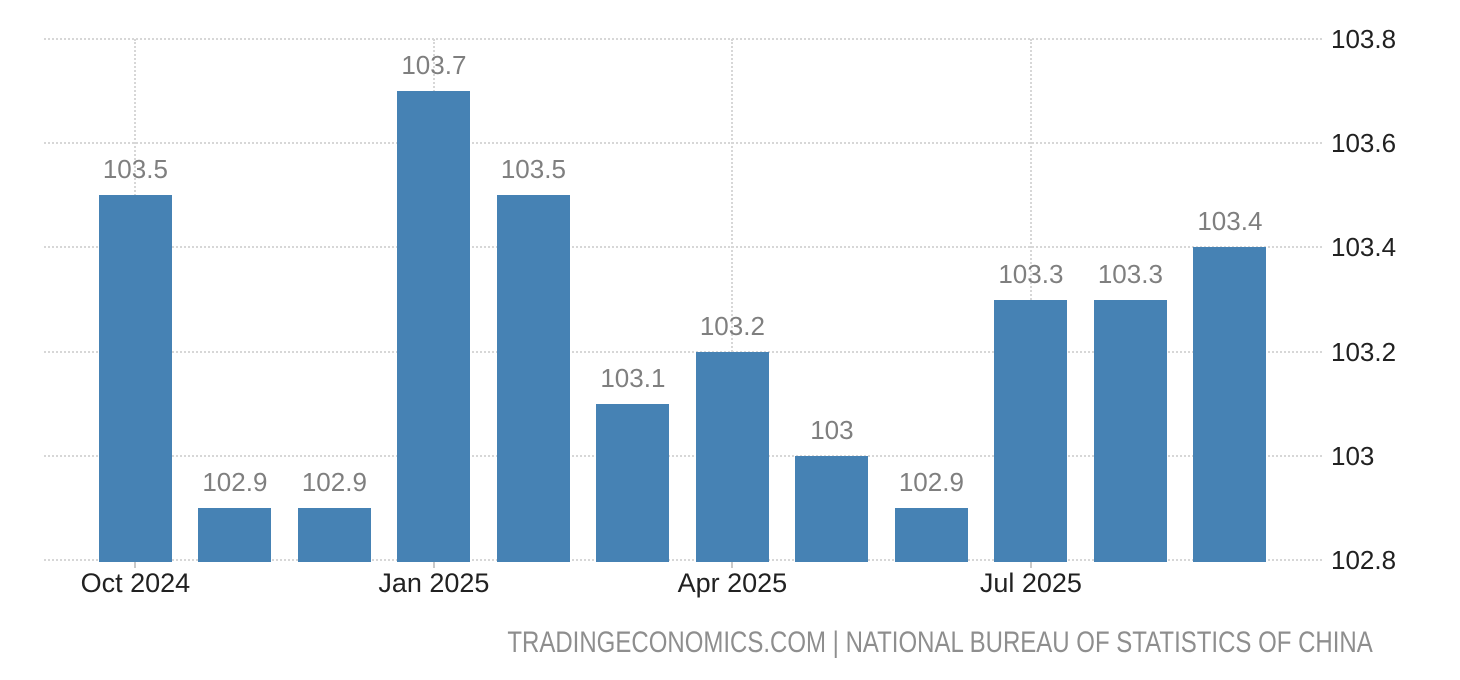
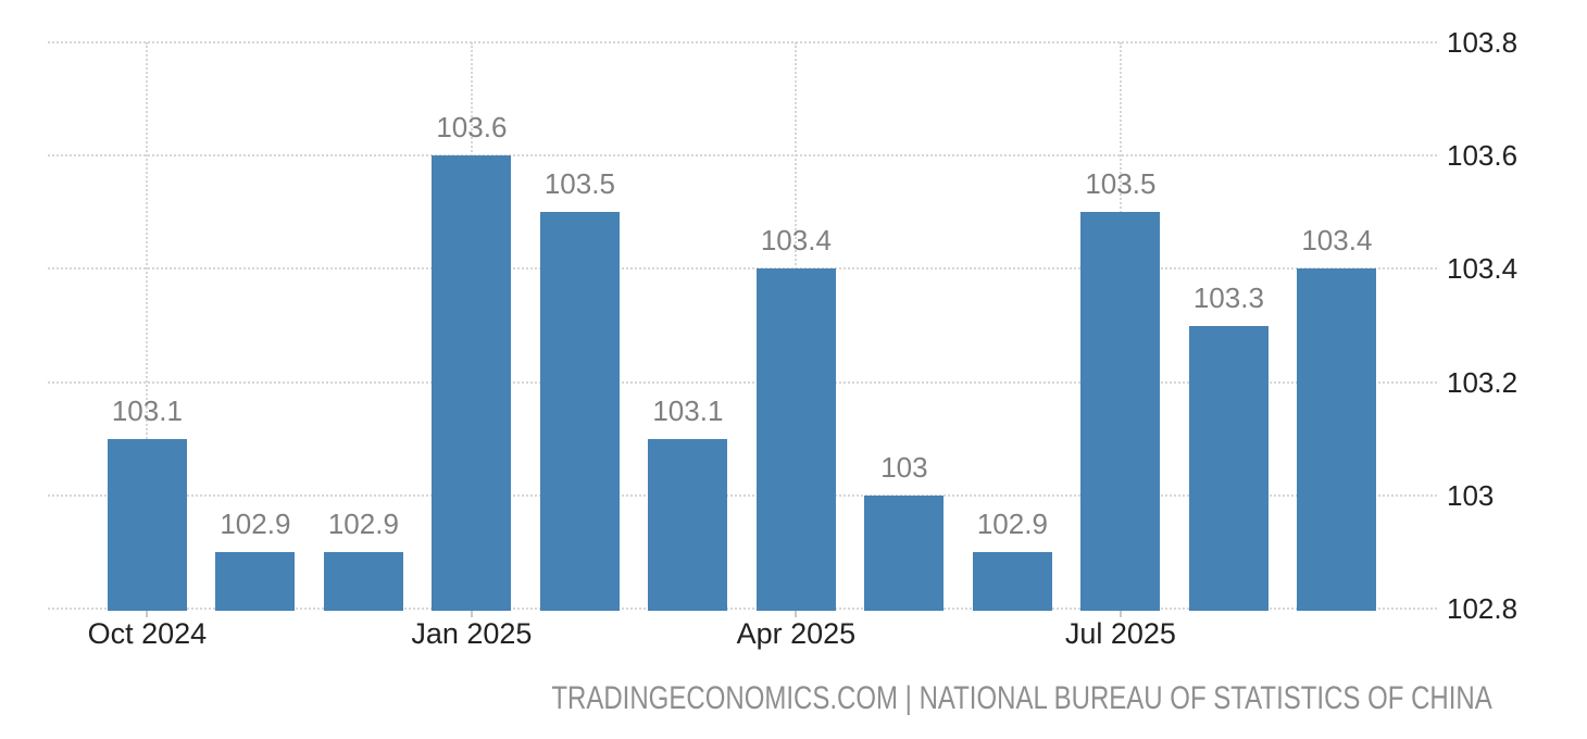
Oct 2024: 103.5 -> 103.1
Jan 2025: 103.7 -> 103.6
Apr 2025: 103.2 -> 103.4
Jul 2025: 103.3 -> 103.5
